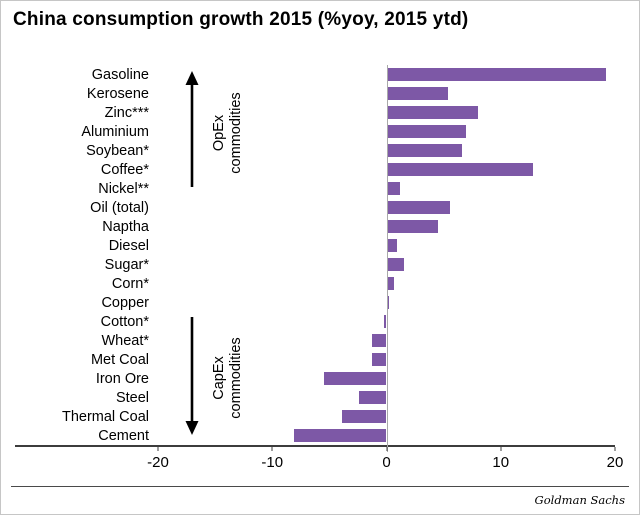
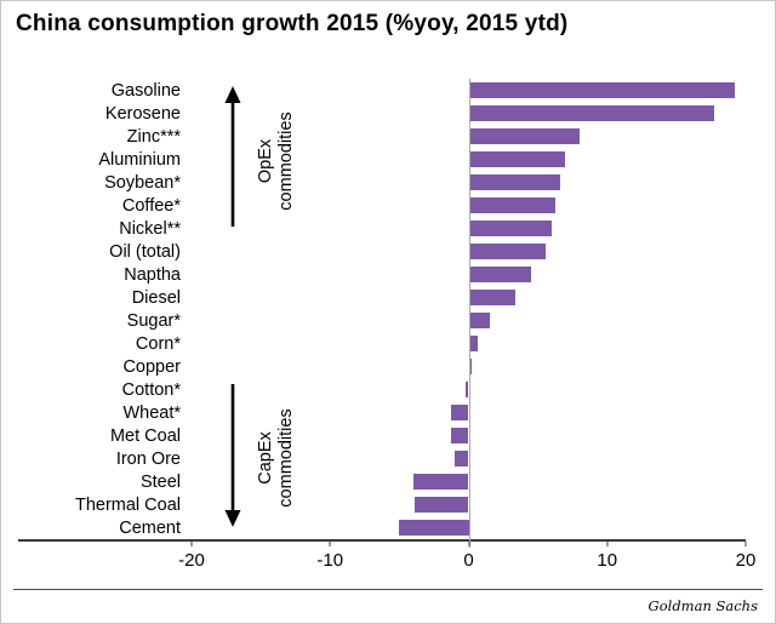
Kerosene: 5.4 -> 17.7
Coffee*: 12.8 -> 6.3
Nickel**: 1.2 -> 6.0
Diesel: 0.9 -> 3.4
Iron Ore: -5.5 -> -1.0
Steel: -2.4 -> -4.0
Cement: -8.1 -> -5.0
